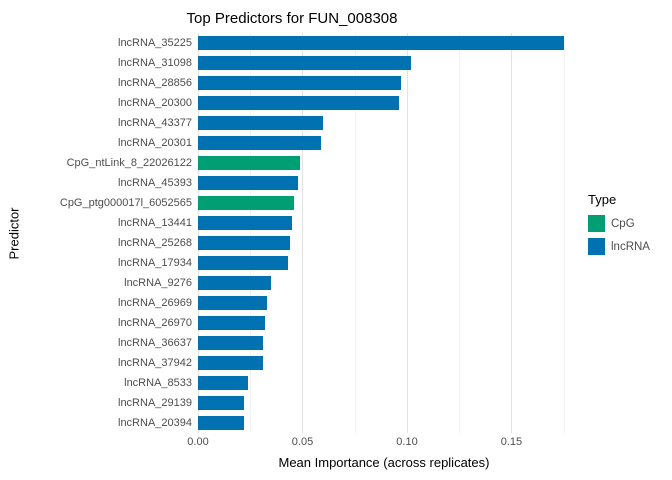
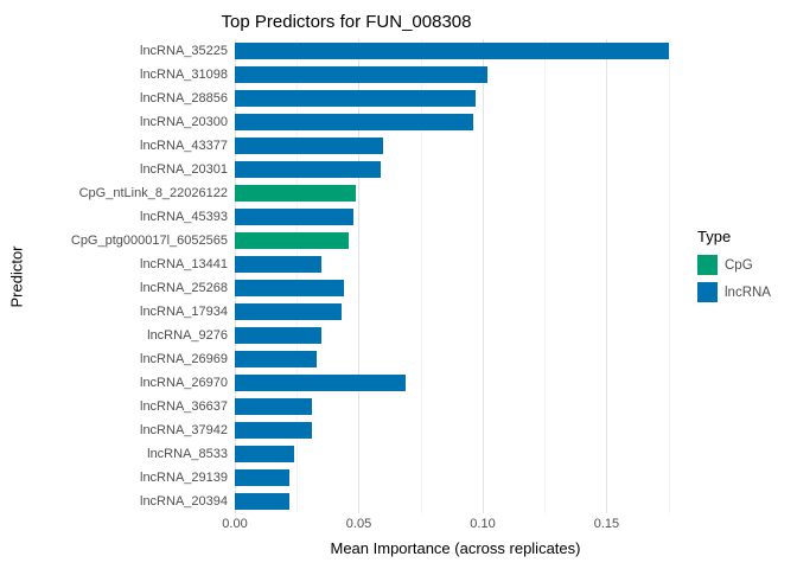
lncRNA_13441: 0.045 -> 0.035
lncRNA_26970: 0.032 -> 0.069
